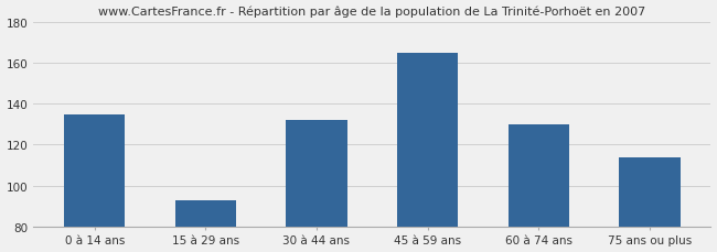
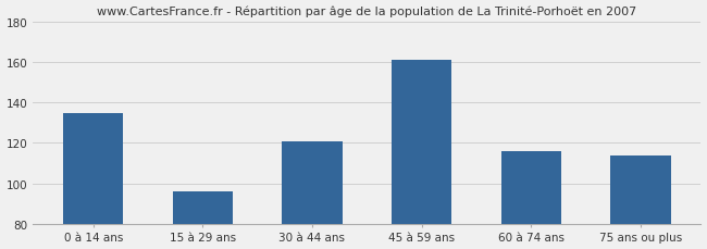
15 à 29 ans: 93 -> 96
30 à 44 ans: 132 -> 121
45 à 59 ans: 165 -> 161
60 à 74 ans: 130 -> 116
